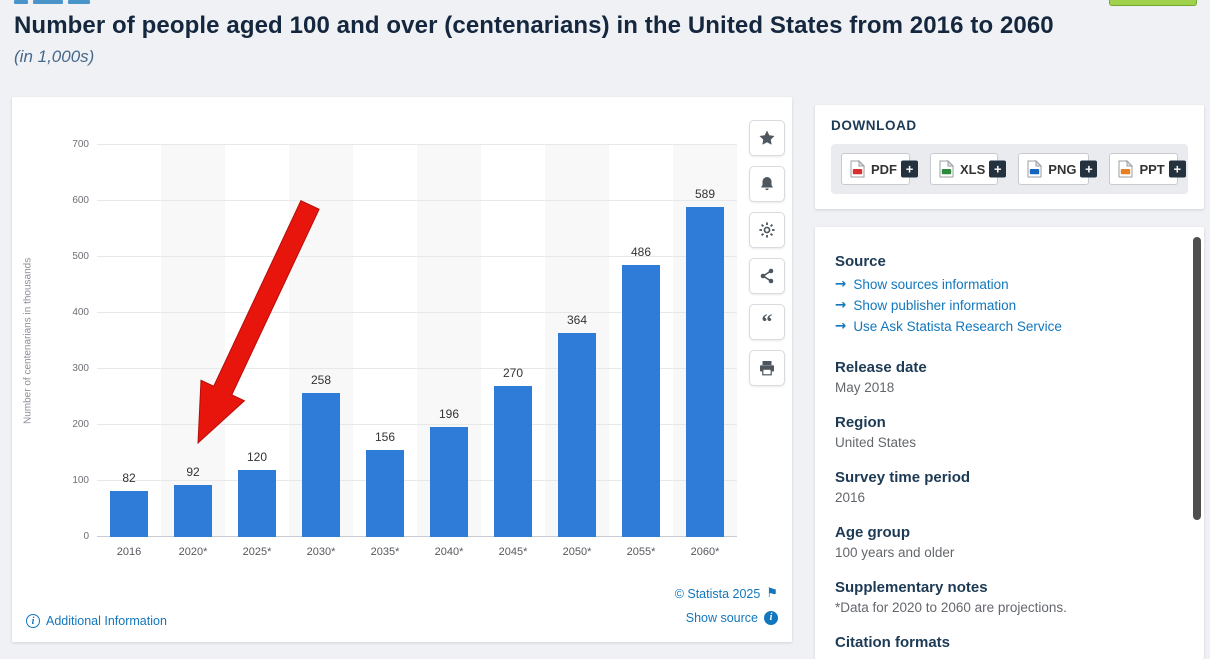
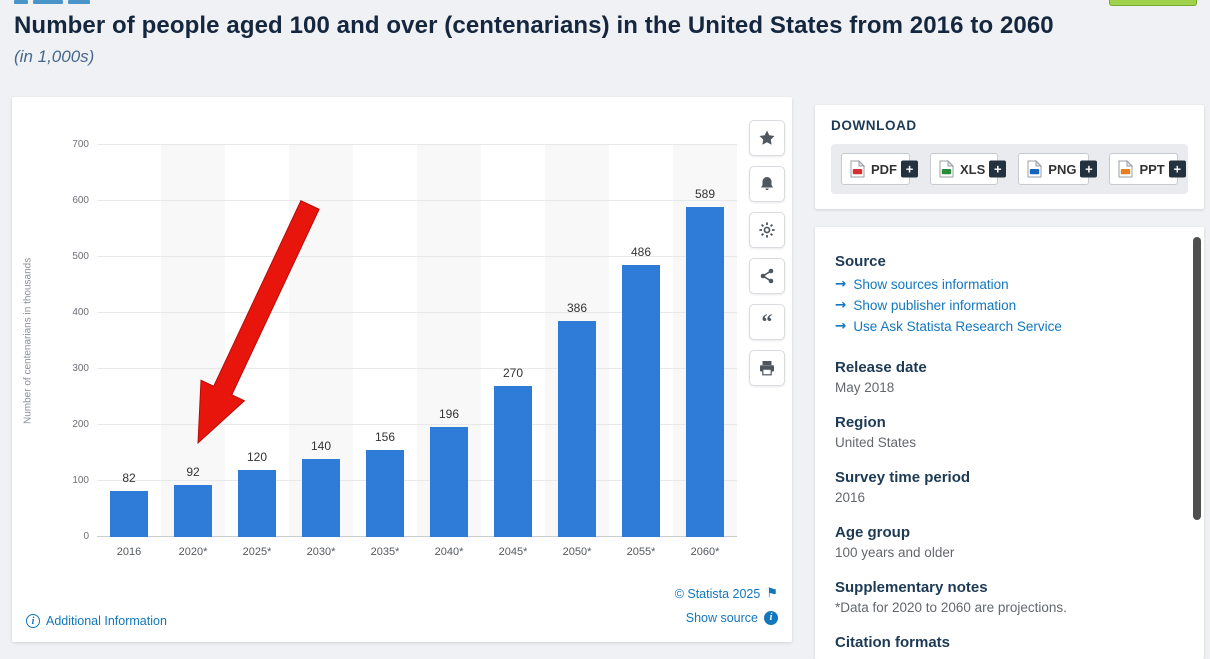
2030*: 258 -> 140
2050*: 364 -> 386
